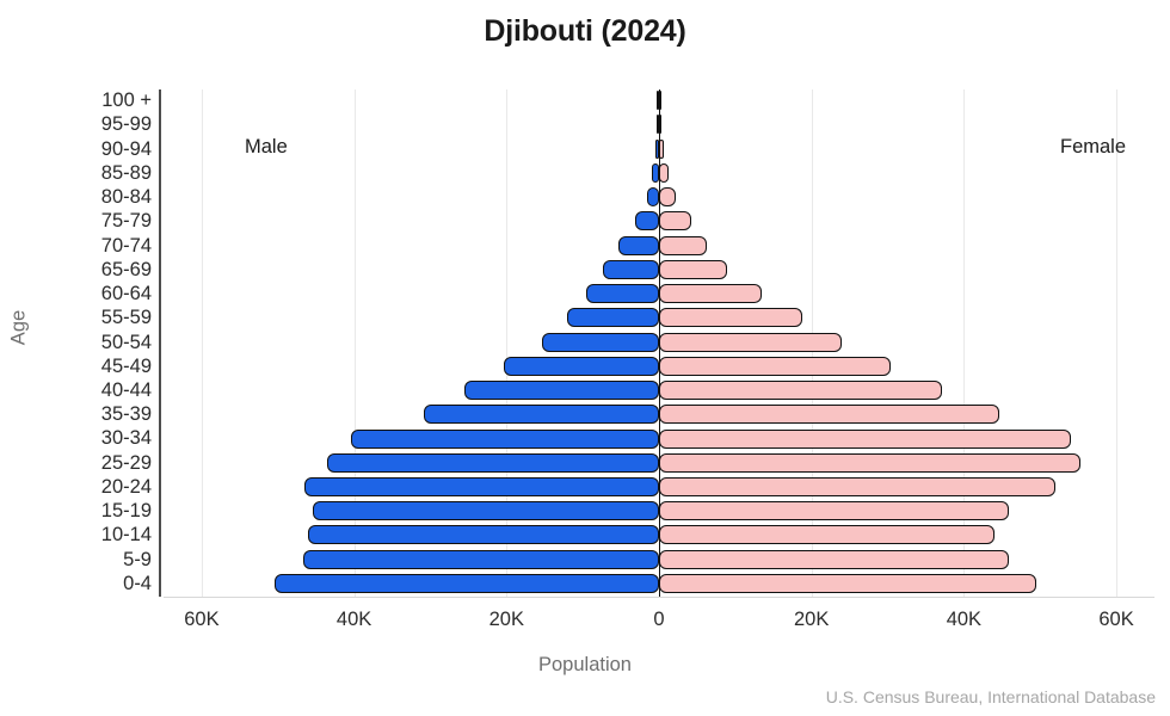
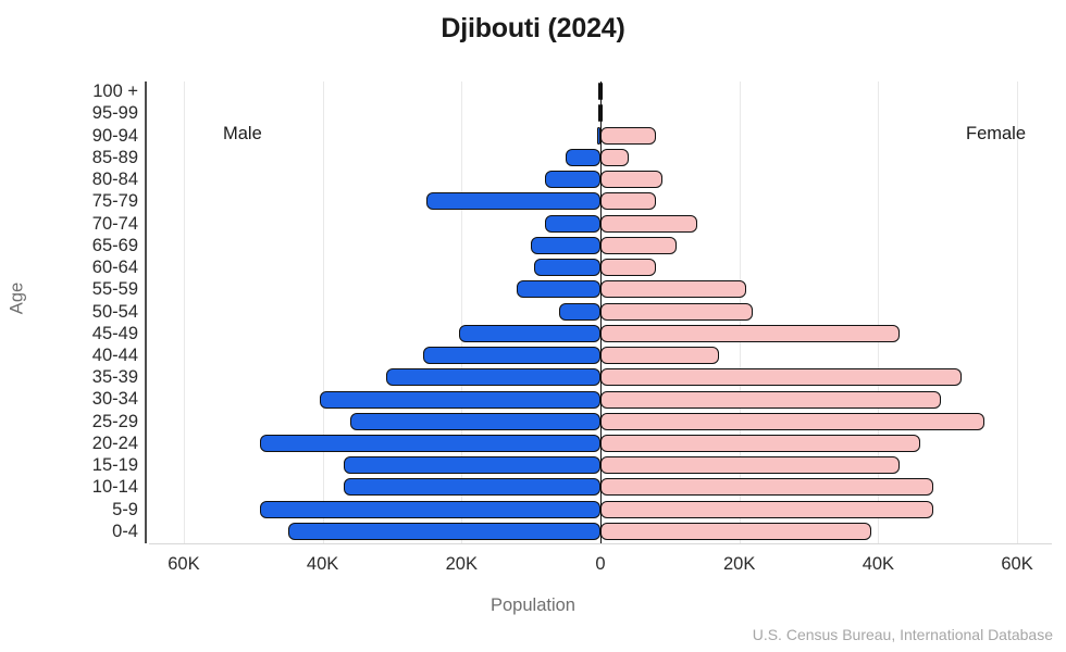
Female/90-94: 1K -> 8K
Male/85-89: 1K -> 5K
Female/85-89: 1K -> 4K
Male/80-84: 2K -> 8K
Female/80-84: 2K -> 9K
Male/75-79: 3K -> 25K
Female/75-79: 4K -> 8K
Male/70-74: 5K -> 8K
Female/70-74: 6K -> 14K
Male/65-69: 7K -> 10K
Female/65-69: 9K -> 11K
Female/60-64: 13K -> 8K
Female/55-59: 19K -> 21K
Male/50-54: 15K -> 6K
Female/50-54: 24K -> 22K
Female/45-49: 30K -> 43K
Female/40-44: 37K -> 17K
Female/35-39: 45K -> 52K
Female/30-34: 54K -> 49K
Male/25-29: 44K -> 36K
Male/20-24: 46K -> 49K
Female/20-24: 52K -> 46K
Male/15-19: 46K -> 37K
Female/15-19: 46K -> 43K
Male/10-14: 46K -> 37K
Female/10-14: 44K -> 48K
Male/5-9: 47K -> 49K
Female/5-9: 46K -> 48K
Male/0-4: 50K -> 45K
Female/0-4: 50K -> 39K
